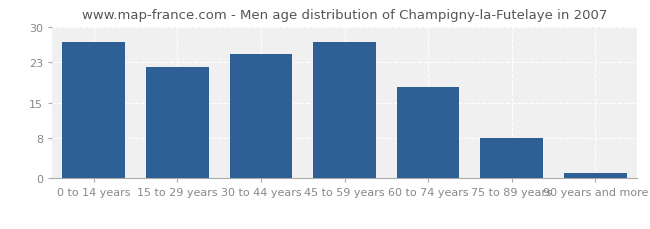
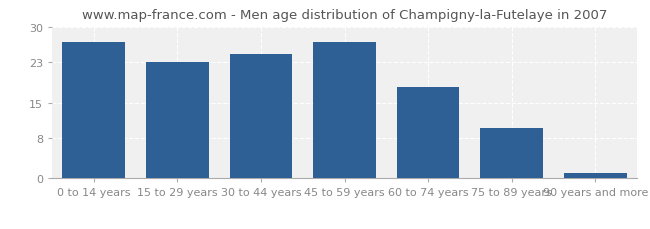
15 to 29 years: 22.0 -> 23.0
75 to 89 years: 8.0 -> 10.0
